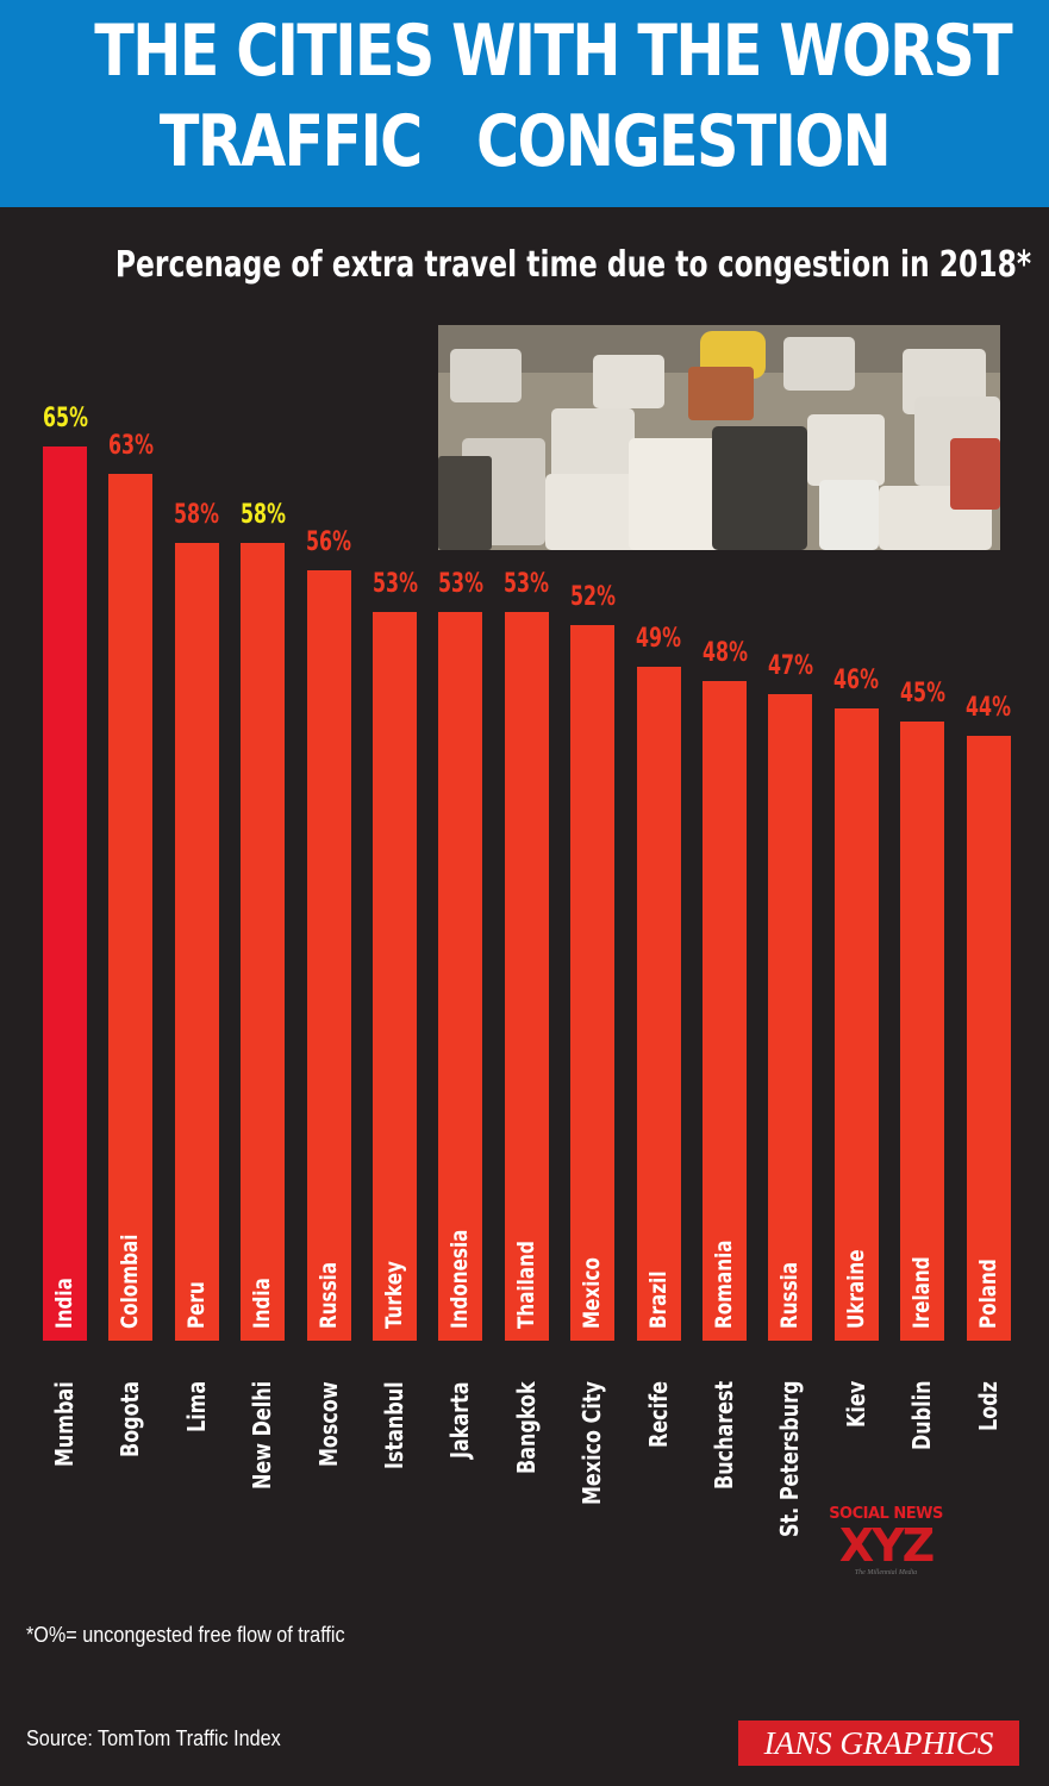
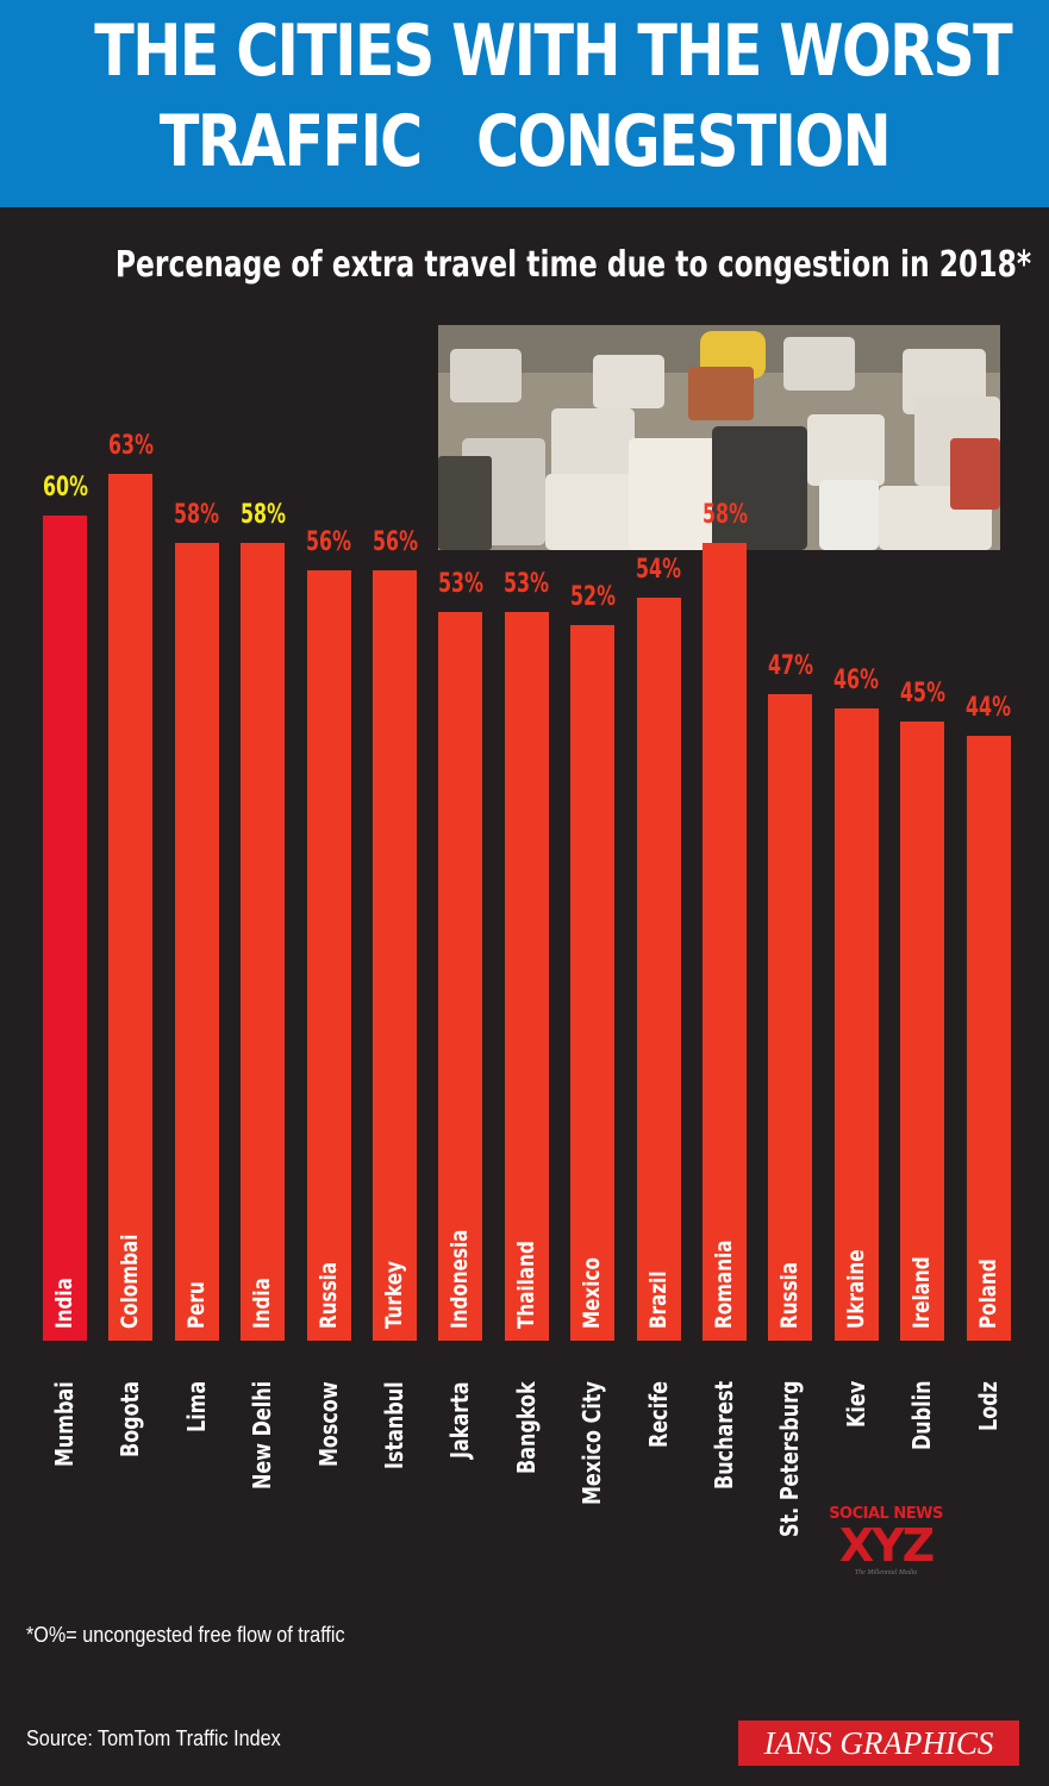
Mumbai: 65% -> 60%
Istanbul: 53% -> 56%
Recife: 49% -> 54%
Bucharest: 48% -> 58%
